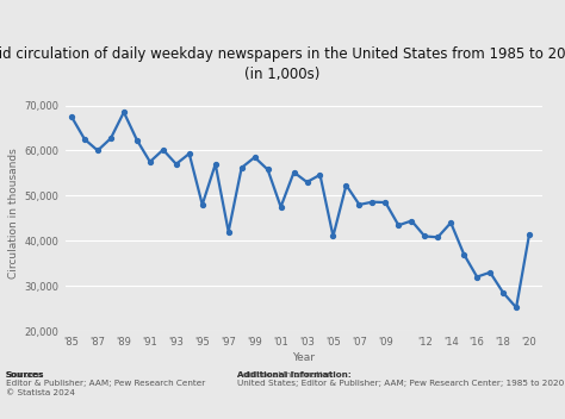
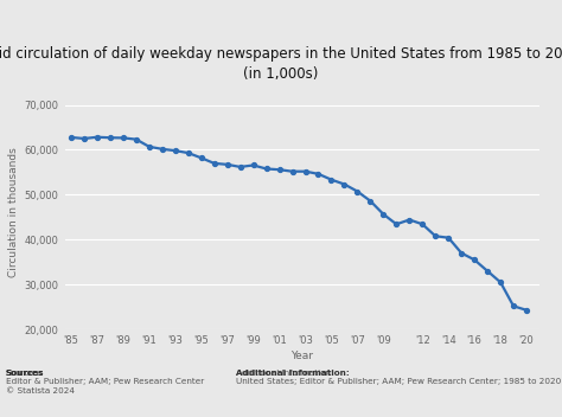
'85: 67,500 -> 62,800
'87: 60,000 -> 62,800
'89: 68,500 -> 62,600
'91: 57,500 -> 60,700
'93: 57,000 -> 59,800
'95: 48,000 -> 58,200
'97: 42,000 -> 56,700
'99: 58,500 -> 56,600
'01: 47,500 -> 55,600
'03: 53,000 -> 55,200
'05: 41,000 -> 53,300
'07: 48,000 -> 50,700
'09: 48,500 -> 45,700
'12: 41,000 -> 43,400
'14: 44,000 -> 40,400
'16: 32,000 -> 35,500
'18: 28,500 -> 30,500
'20: 41,500 -> 24,300
